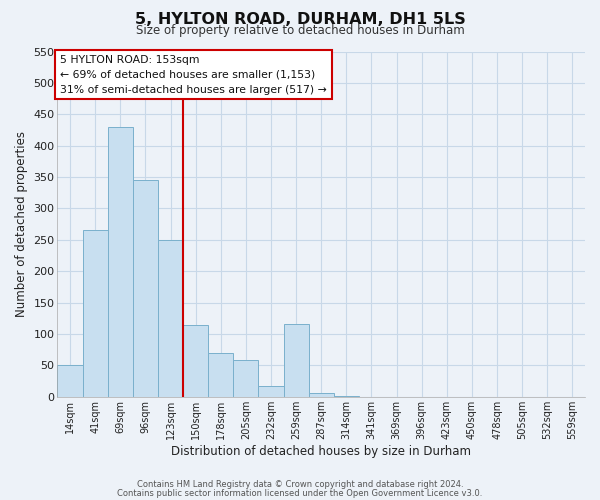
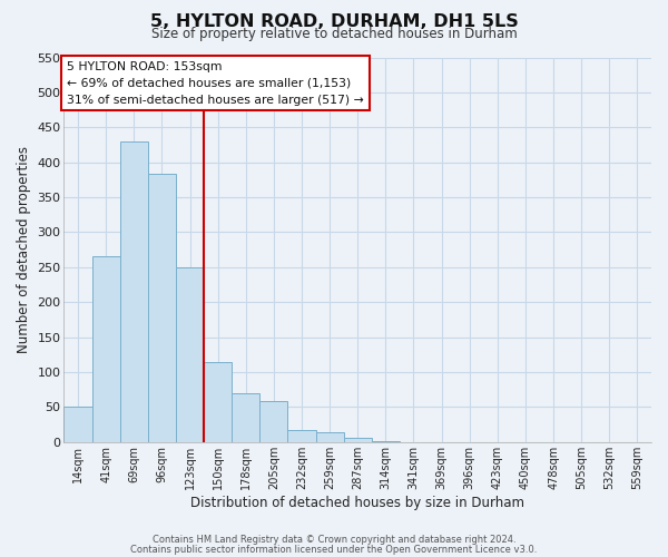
96sqm: 346 -> 383
259sqm: 116 -> 14
